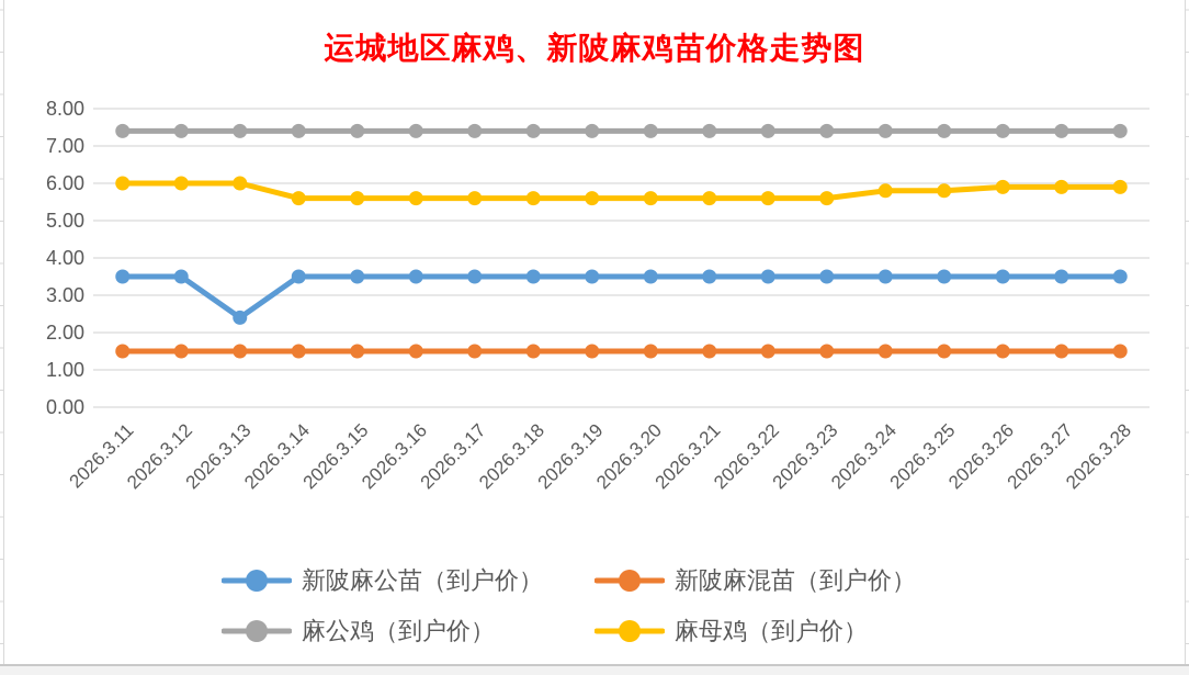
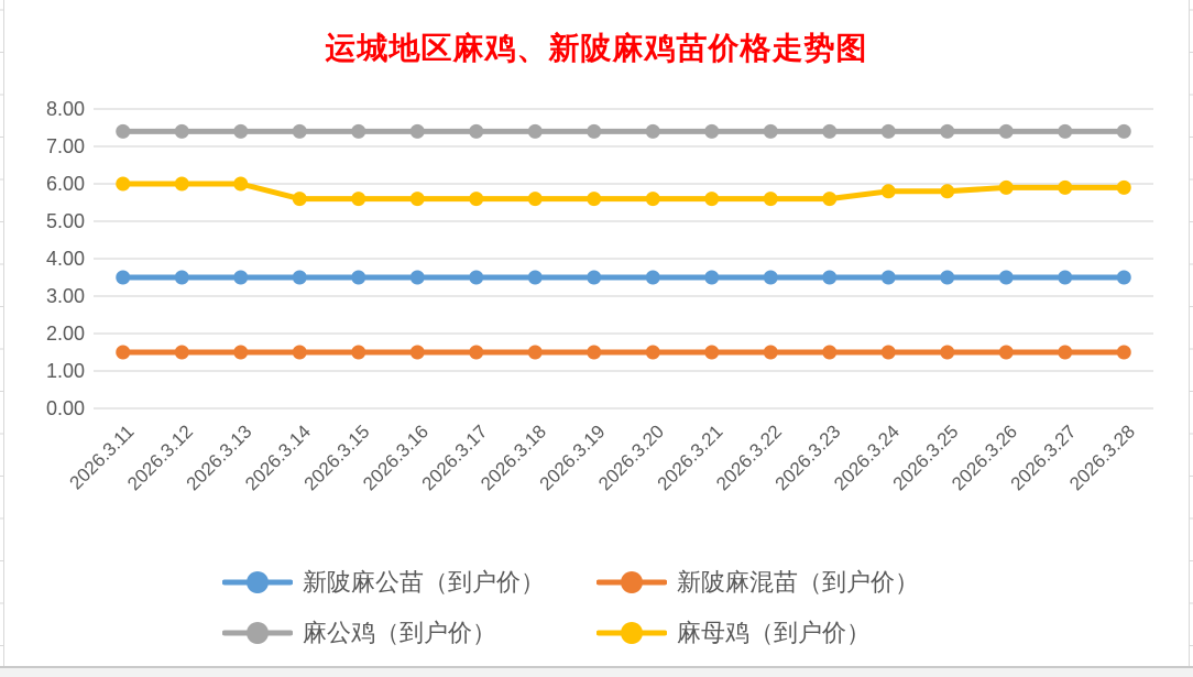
新陂麻公苗（到户价）/2026.3.13: 2.4 -> 3.5
